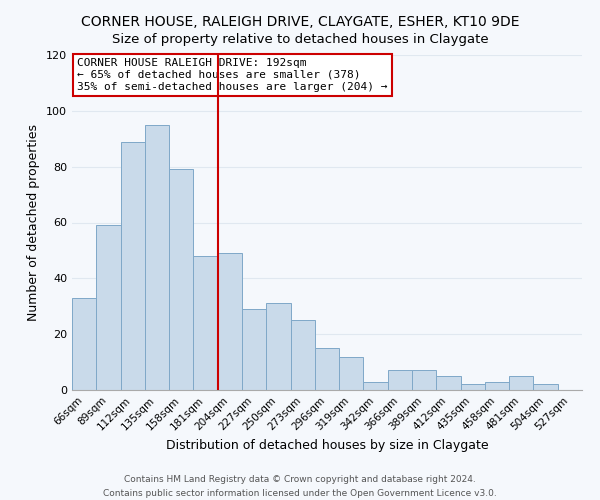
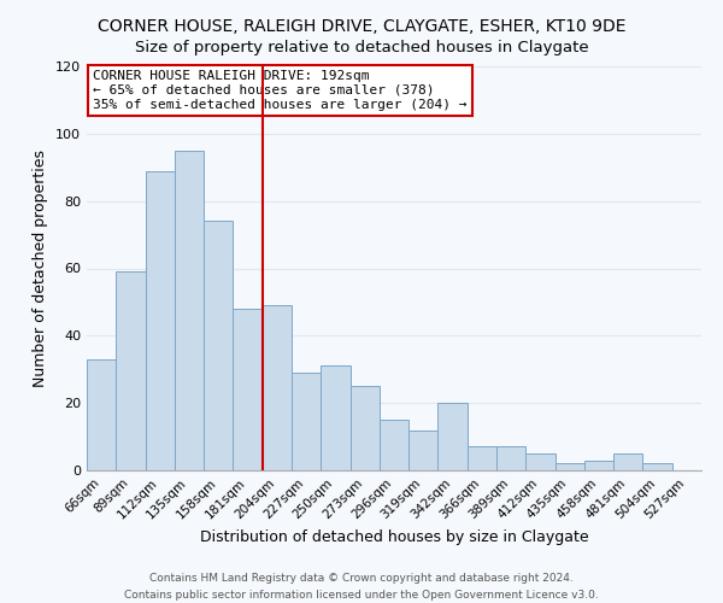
158sqm: 79 -> 74
342sqm: 3 -> 20
